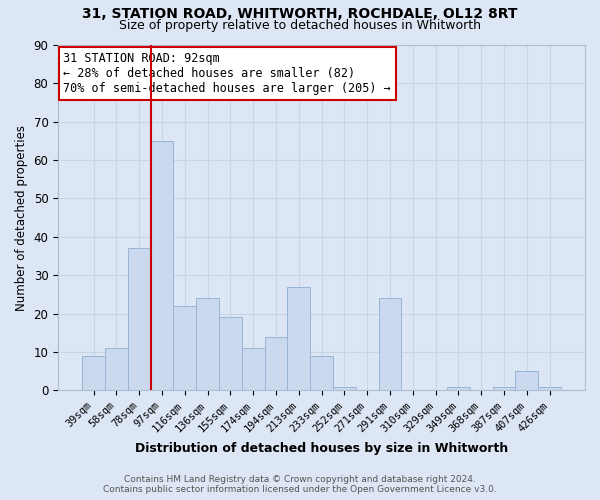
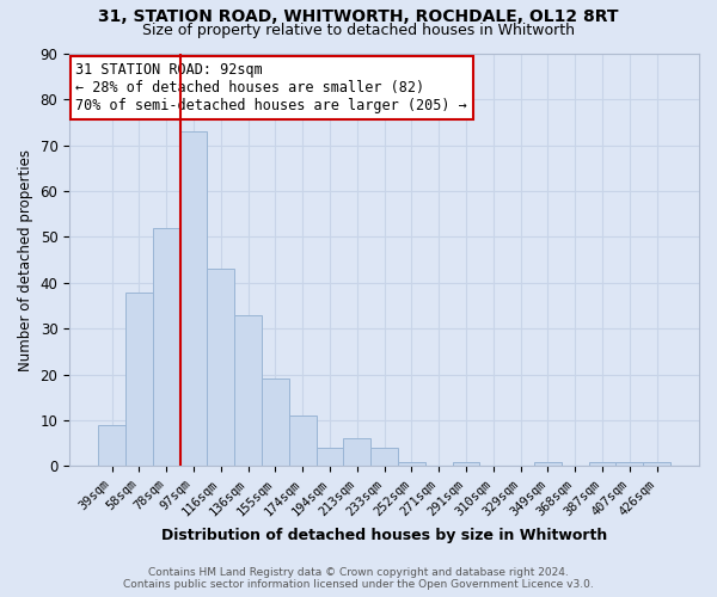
58sqm: 11 -> 38
78sqm: 37 -> 52
97sqm: 65 -> 73
116sqm: 22 -> 43
136sqm: 24 -> 33
194sqm: 14 -> 4
213sqm: 27 -> 6
233sqm: 9 -> 4
291sqm: 24 -> 1
407sqm: 5 -> 1
